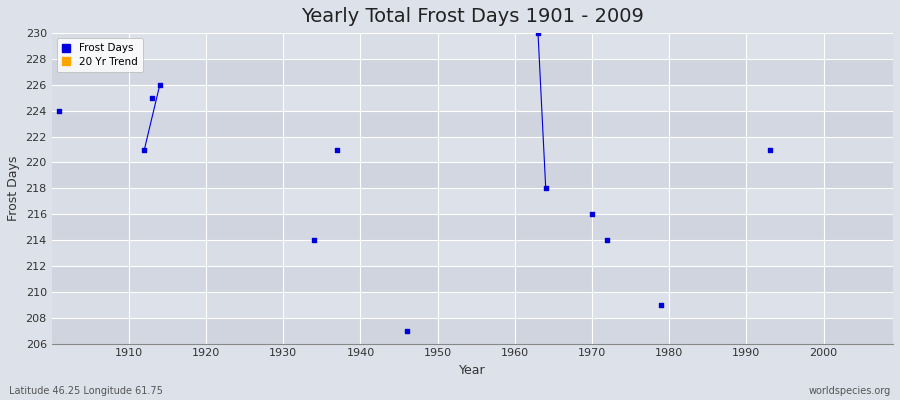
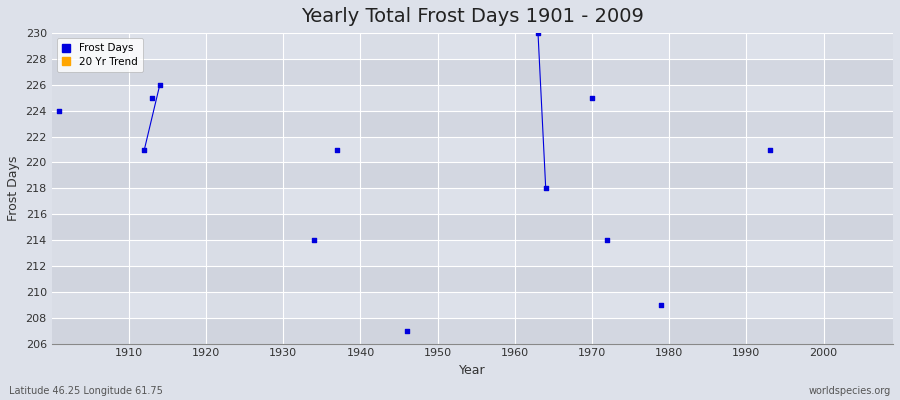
1970: 216 -> 225
